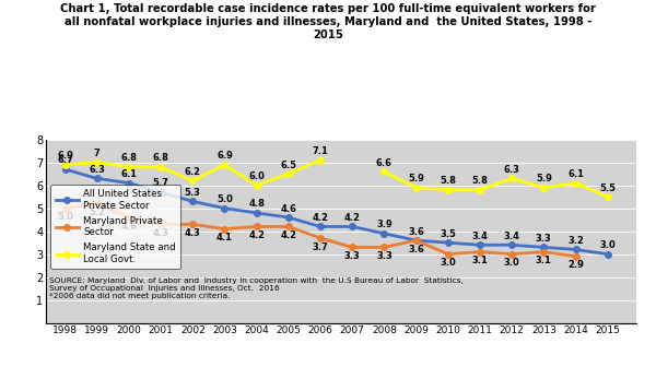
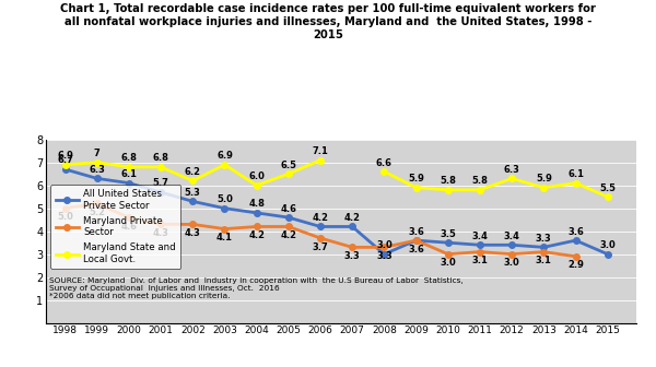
All United States Private Sector/2008: 3.9 -> 3.0
All United States Private Sector/2014: 3.2 -> 3.6
